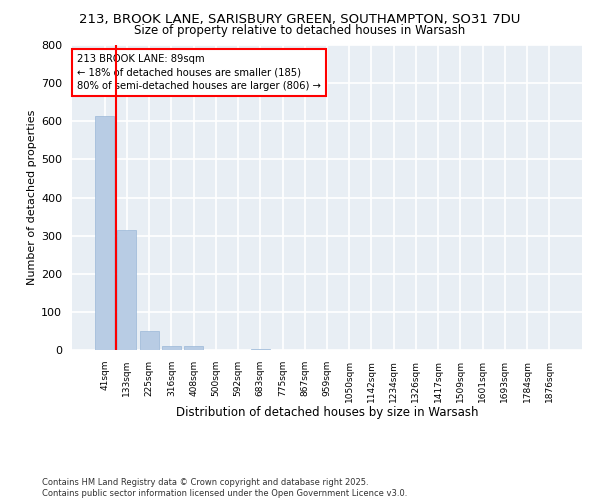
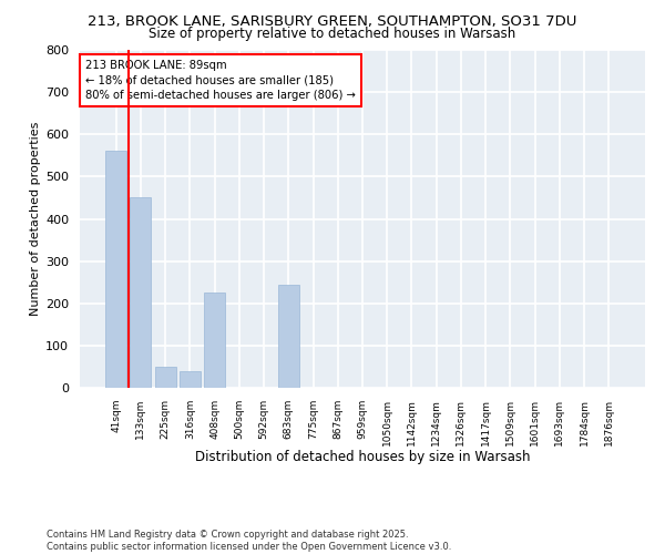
41sqm: 615 -> 560
133sqm: 315 -> 450
316sqm: 10 -> 40
408sqm: 10 -> 225
683sqm: 3 -> 245
